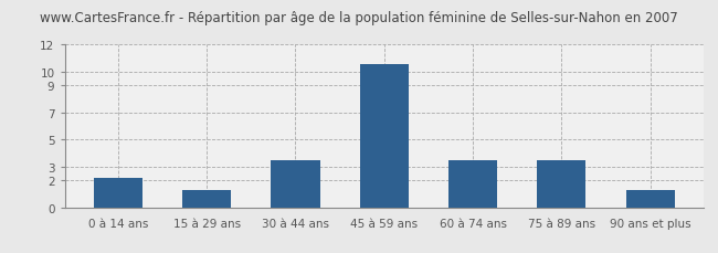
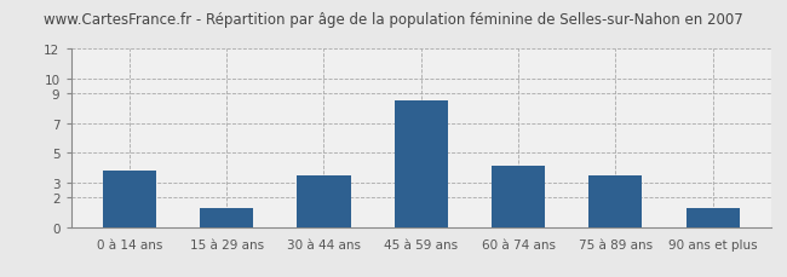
0 à 14 ans: 2.2 -> 3.8
45 à 59 ans: 10.6 -> 8.5
60 à 74 ans: 3.5 -> 4.1
